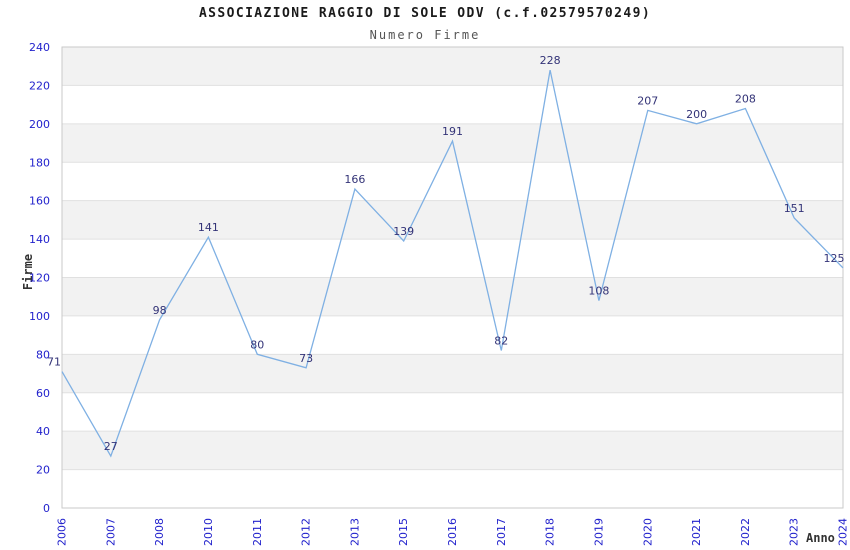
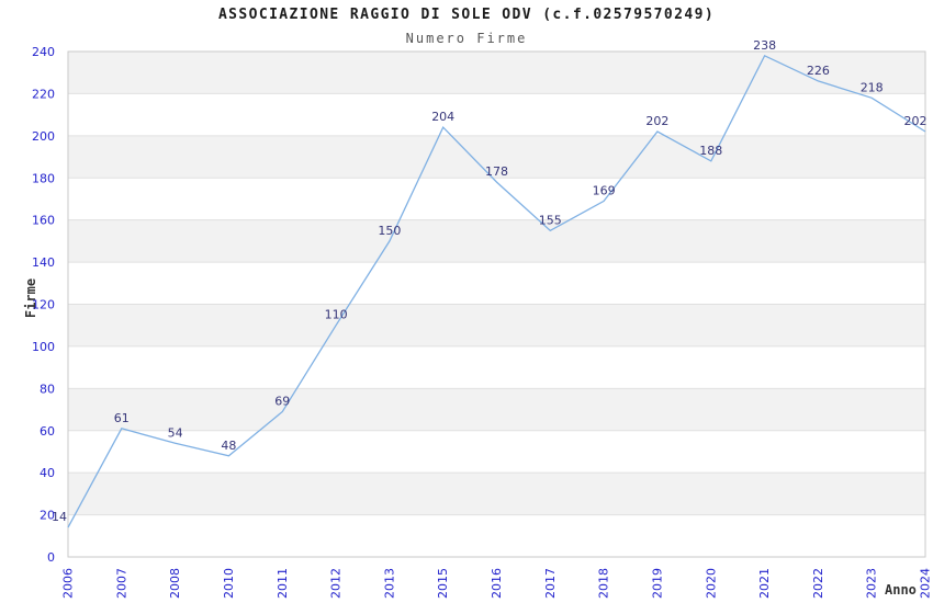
2006: 71 -> 14
2007: 27 -> 61
2008: 98 -> 54
2010: 141 -> 48
2011: 80 -> 69
2012: 73 -> 110
2013: 166 -> 150
2015: 139 -> 204
2016: 191 -> 178
2017: 82 -> 155
2018: 228 -> 169
2019: 108 -> 202
2020: 207 -> 188
2021: 200 -> 238
2022: 208 -> 226
2023: 151 -> 218
2024: 125 -> 202
